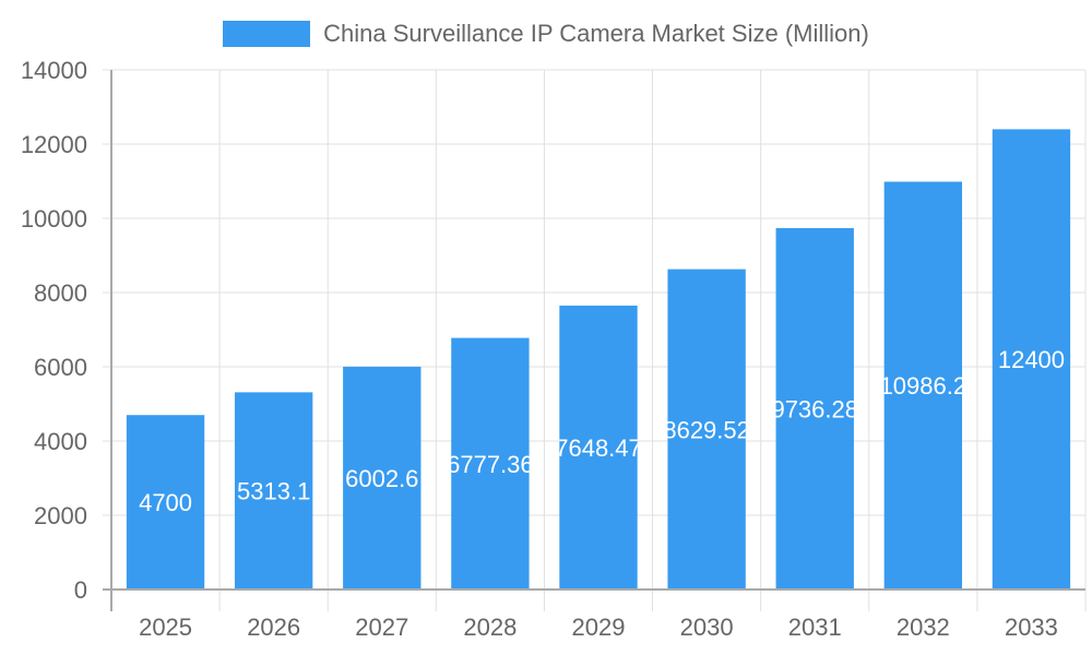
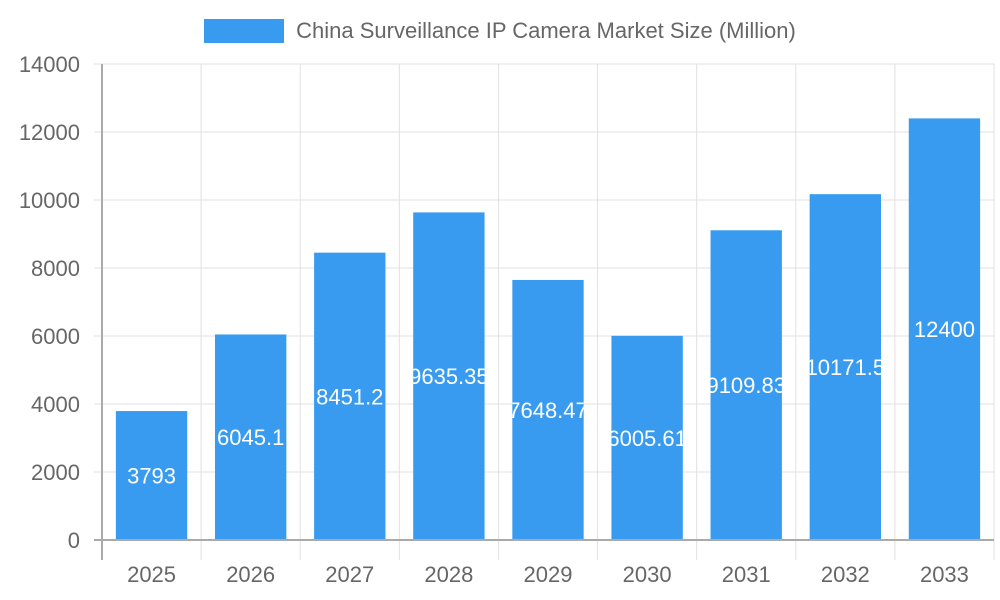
2025: 4700 -> 3793
2026: 5313.1 -> 6045.1
2027: 6002.6 -> 8451.2
2028: 6777.36 -> 9635.35
2030: 8629.52 -> 6005.61
2031: 9736.28 -> 9109.83
2032: 10986.2 -> 10171.5
